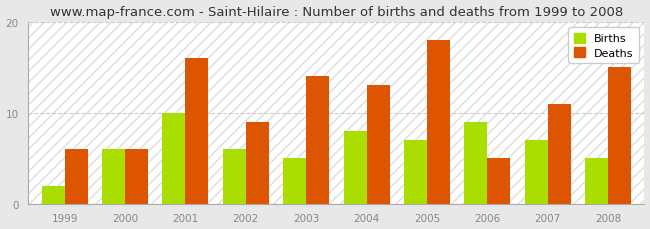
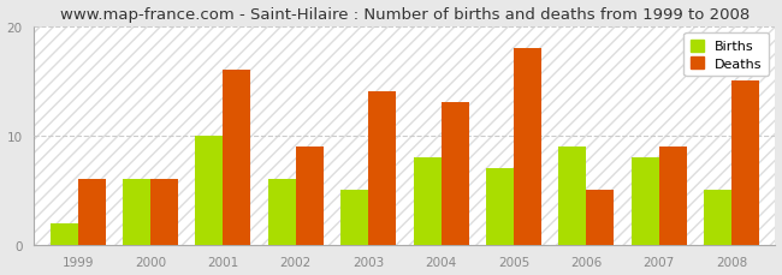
Births/2007: 7 -> 8
Deaths/2007: 11 -> 9
